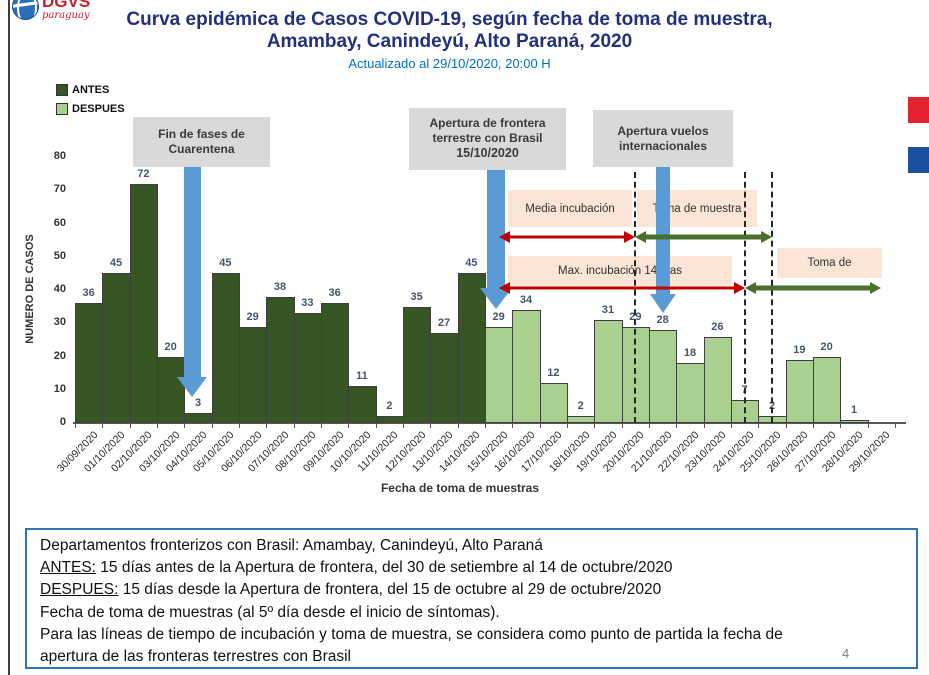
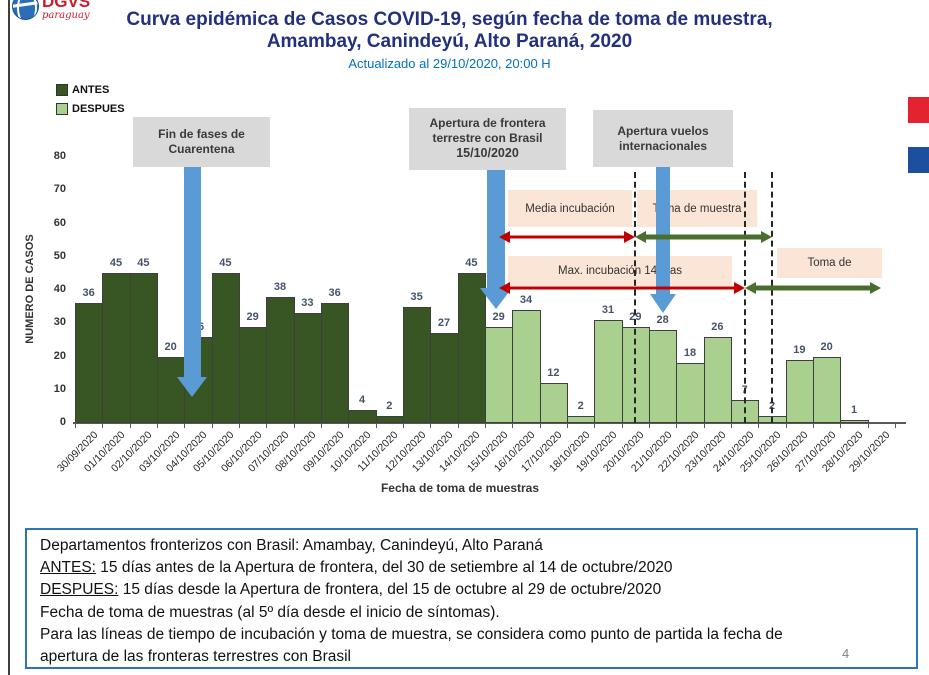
ANTES/02/10/2020: 72 -> 45
ANTES/04/10/2020: 3 -> 26
ANTES/10/10/2020: 11 -> 4
